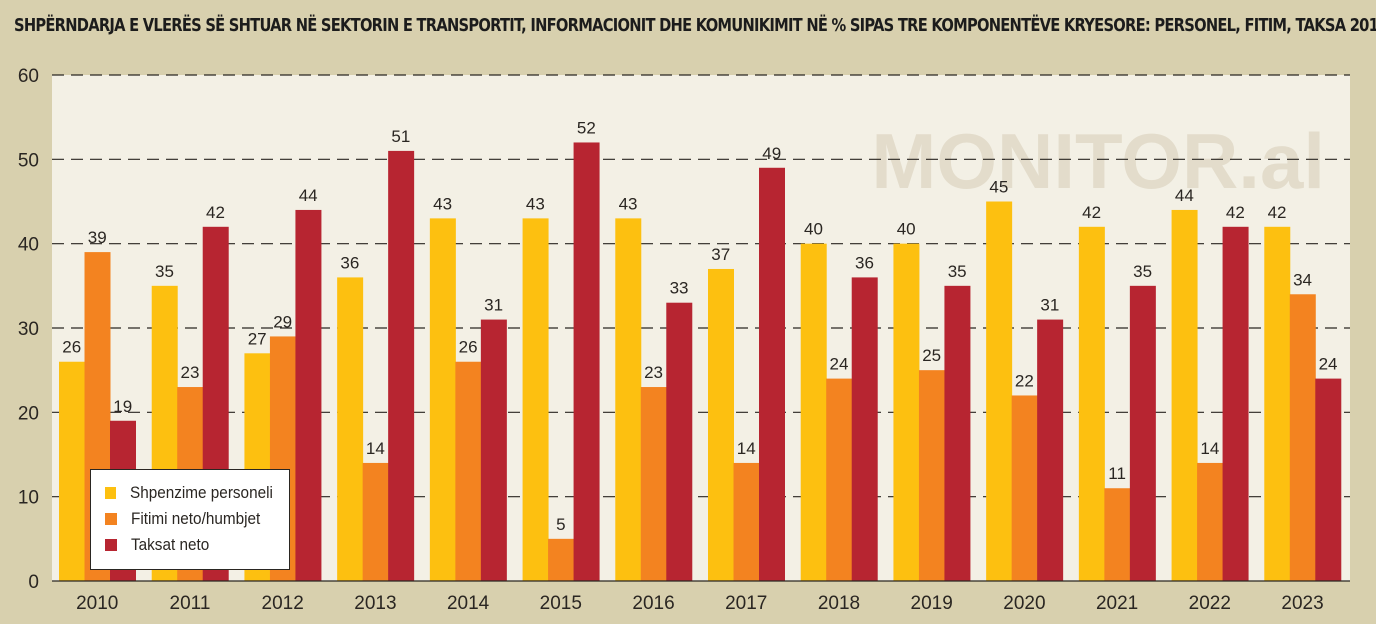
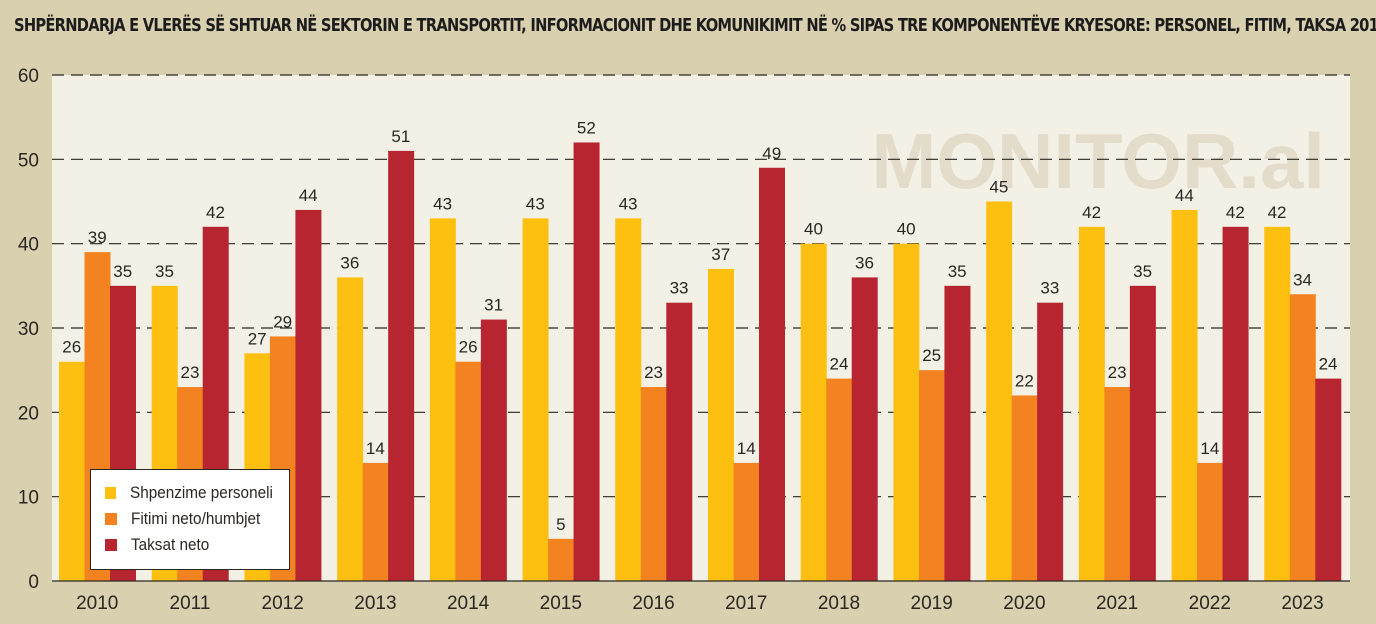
Taksat neto/2010: 19 -> 35
Taksat neto/2020: 31 -> 33
Fitimi neto/humbjet/2021: 11 -> 23
